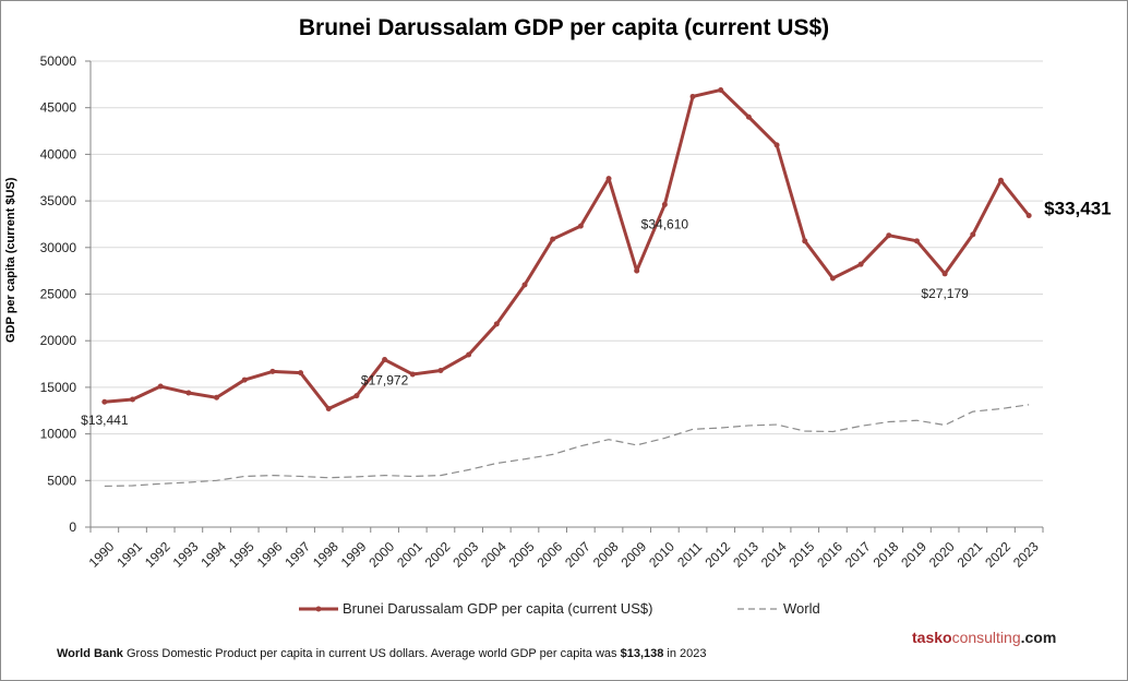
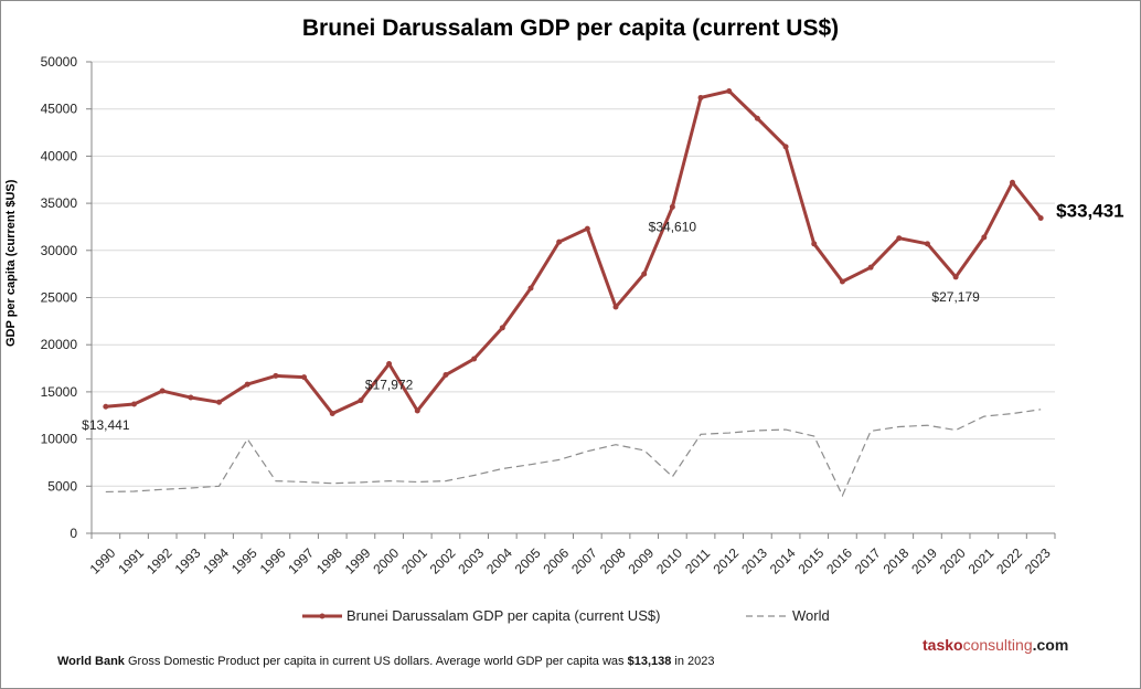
World/1995: 5000 -> 10000
Brunei Darussalam GDP per capita (current US$)/2001: 16000 -> 13000
Brunei Darussalam GDP per capita (current US$)/2008: 37000 -> 24000
World/2010: 10000 -> 6000
World/2016: 10000 -> 4000
